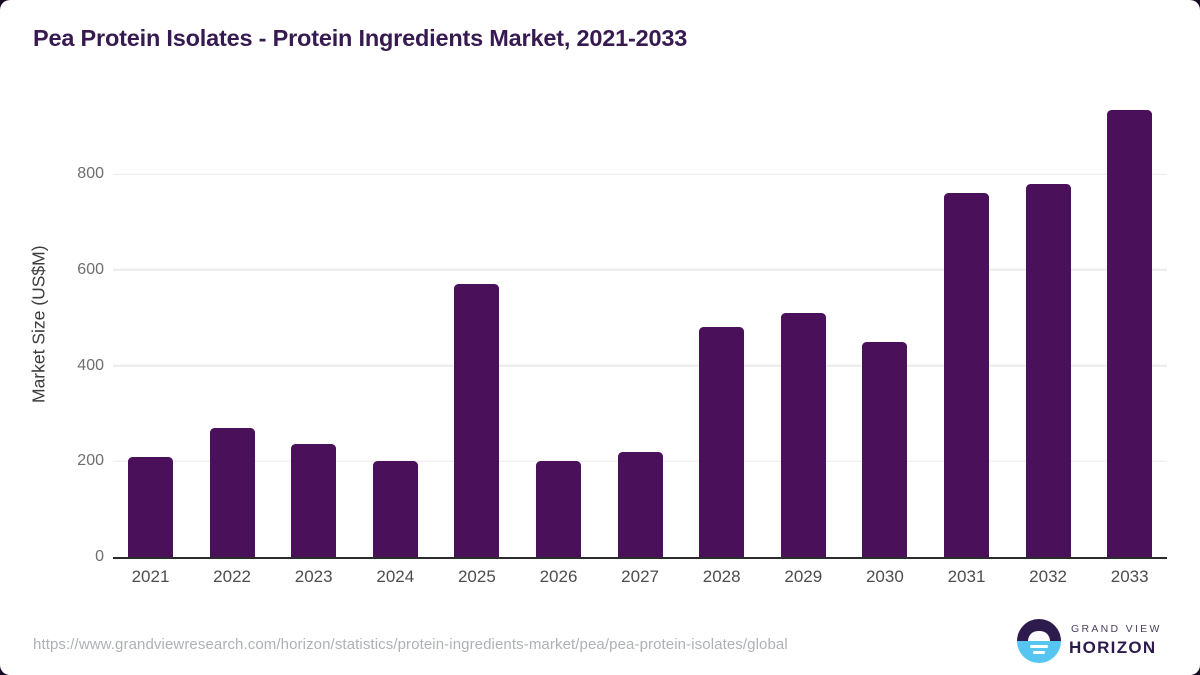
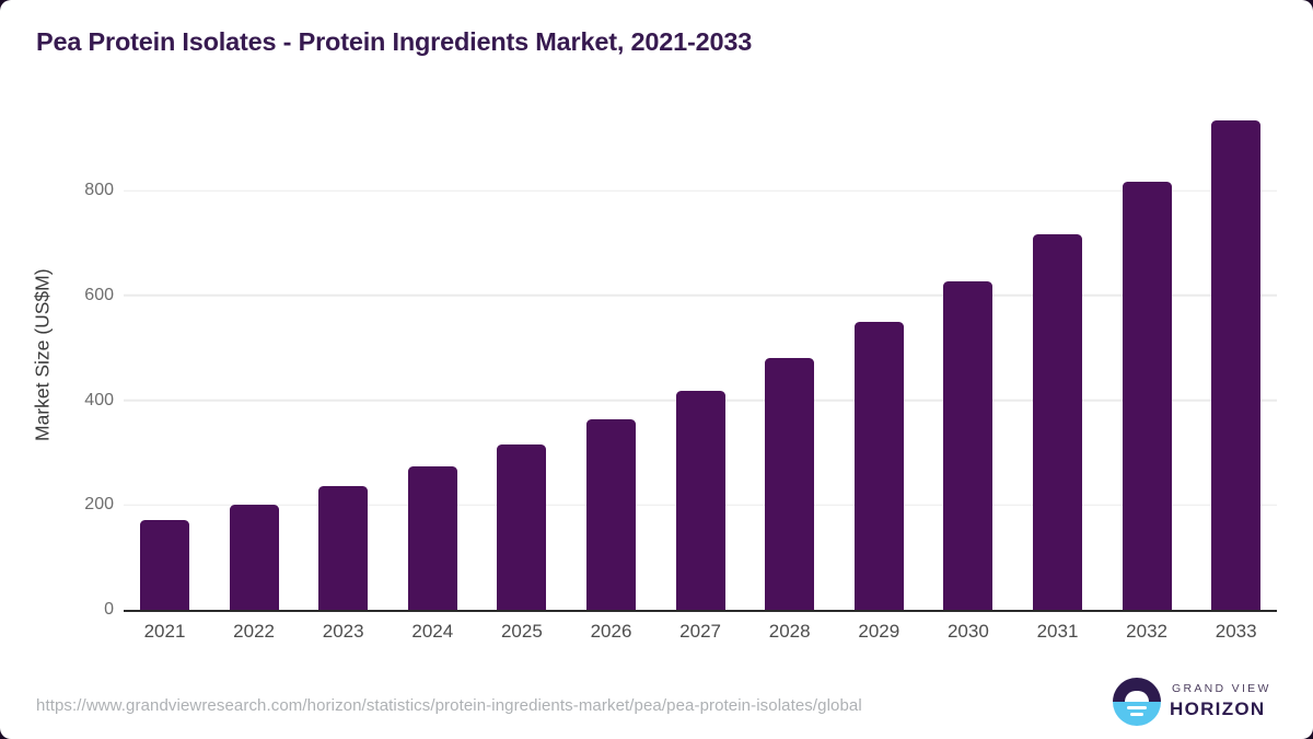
2021: 210 -> 170
2022: 270 -> 200
2024: 200 -> 270
2025: 570 -> 320
2026: 200 -> 360
2027: 220 -> 420
2029: 510 -> 550
2030: 450 -> 630
2031: 760 -> 720
2032: 780 -> 820
